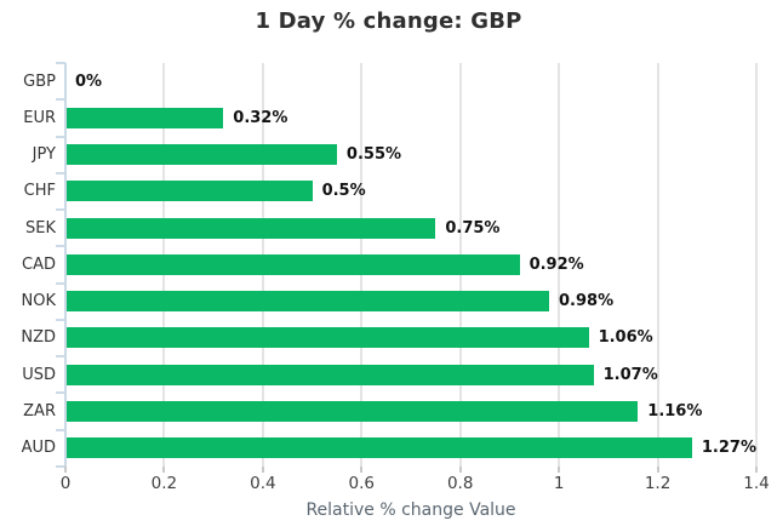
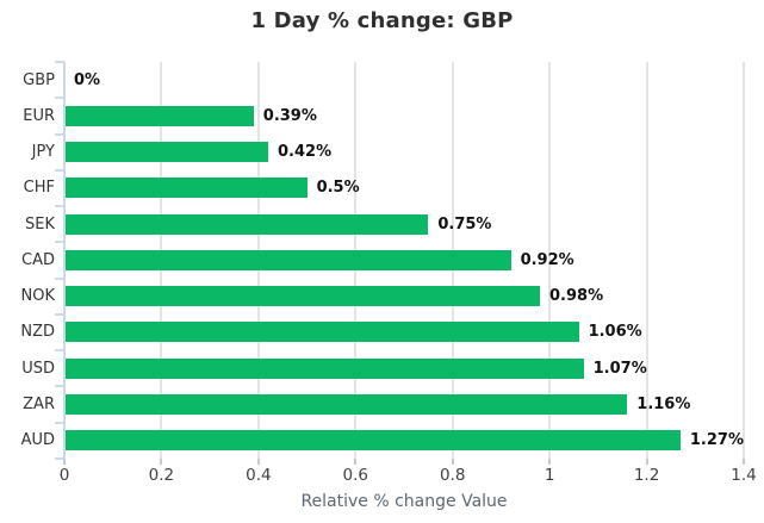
EUR: 0.32% -> 0.39%
JPY: 0.55% -> 0.42%
